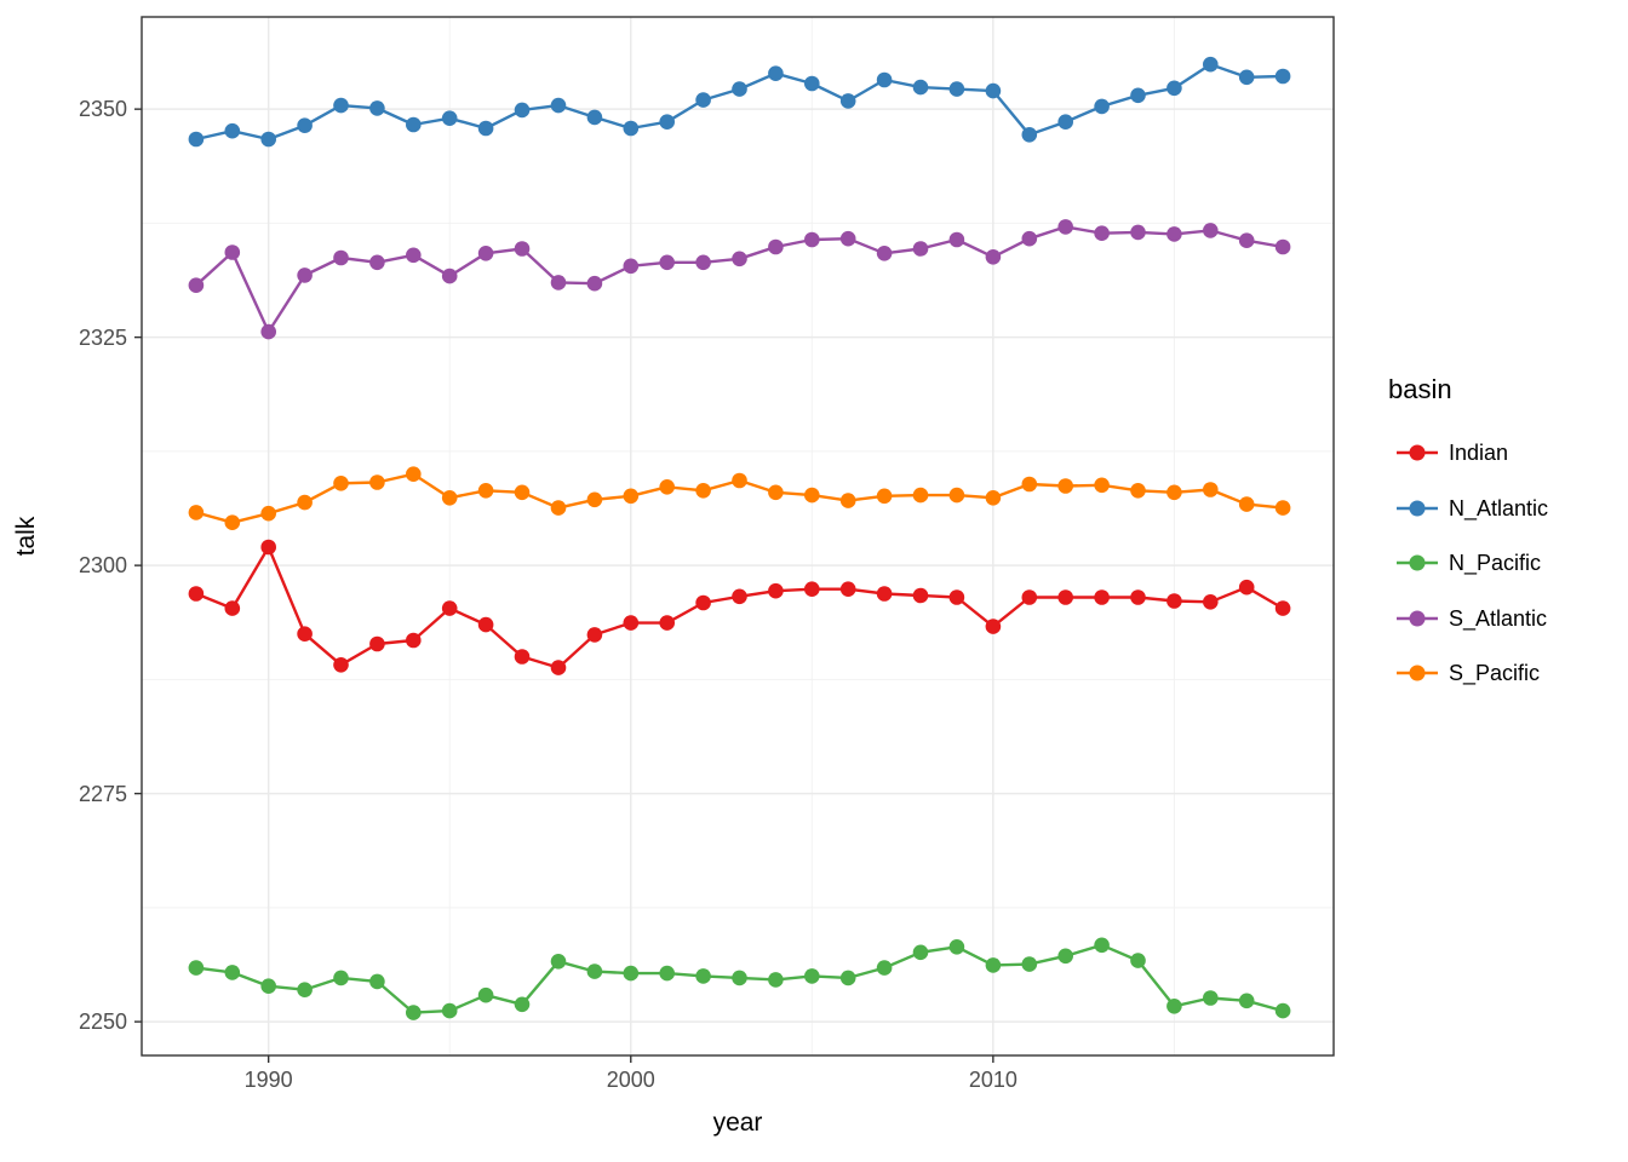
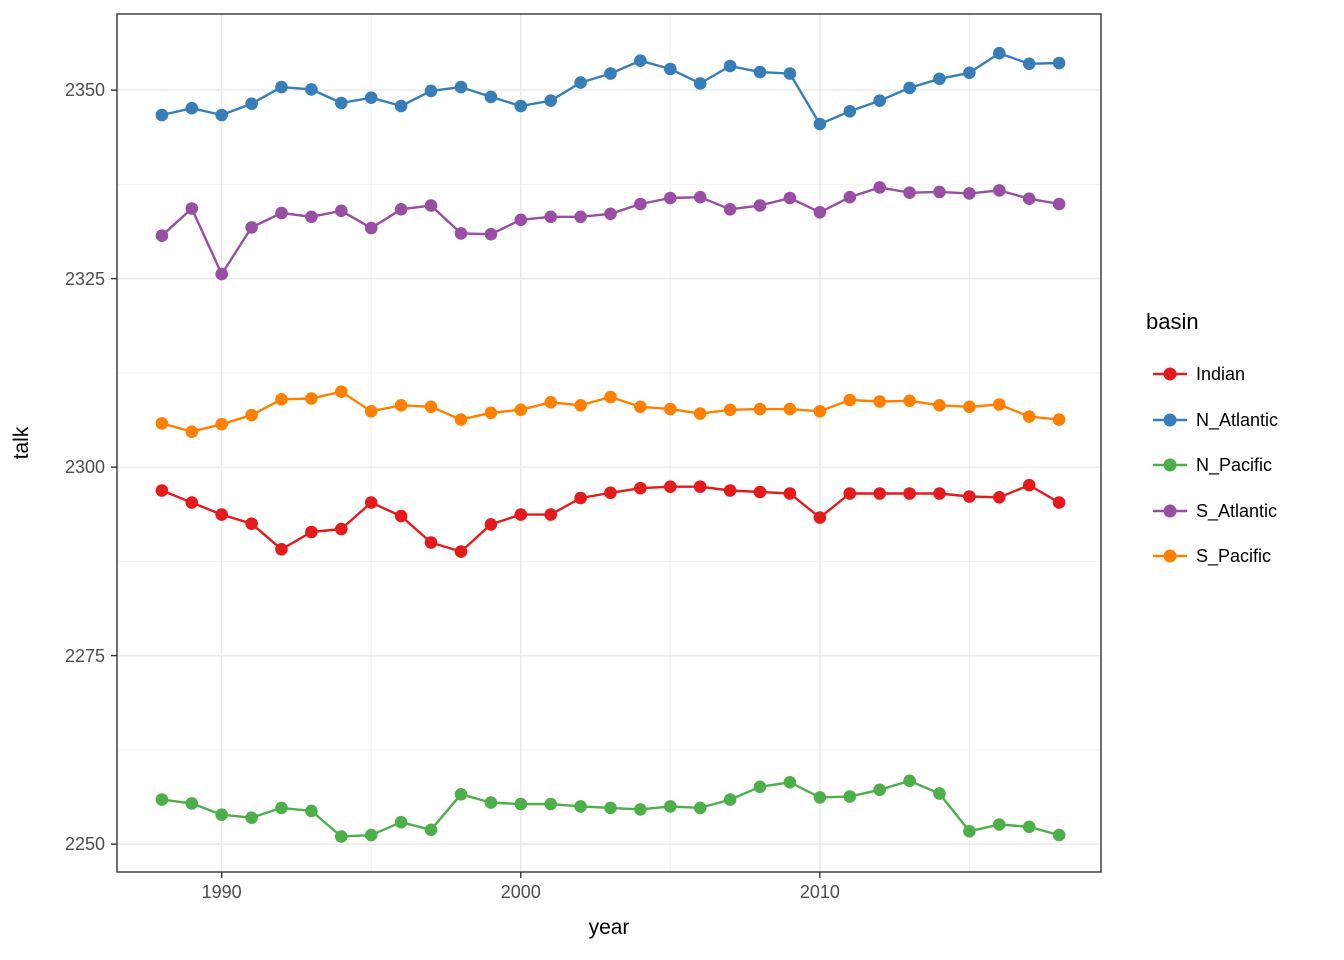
Indian/1990: 2302 -> 2294
N_Atlantic/2010: 2352 -> 2346
